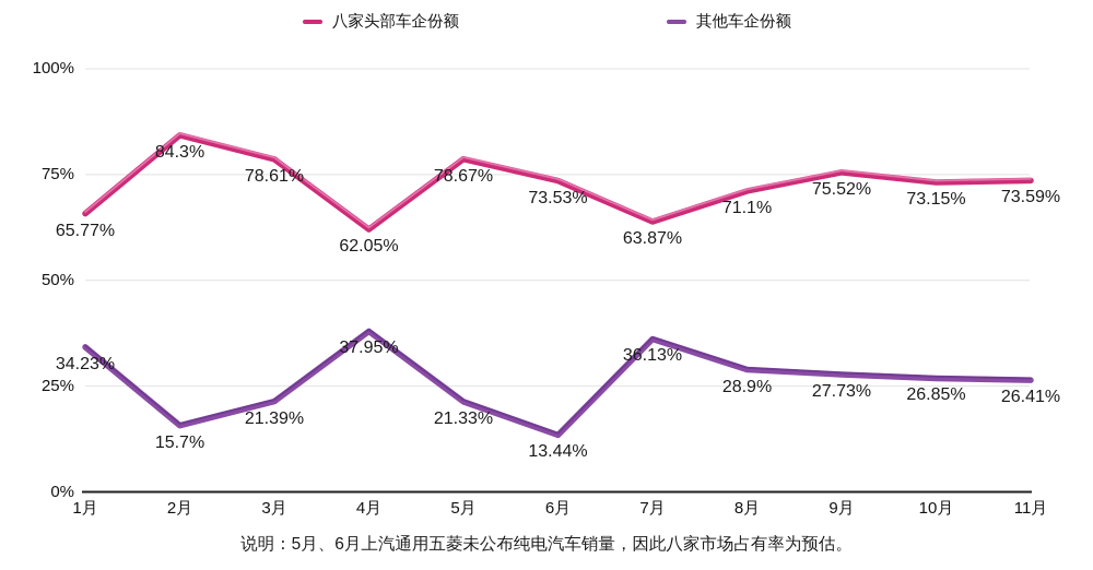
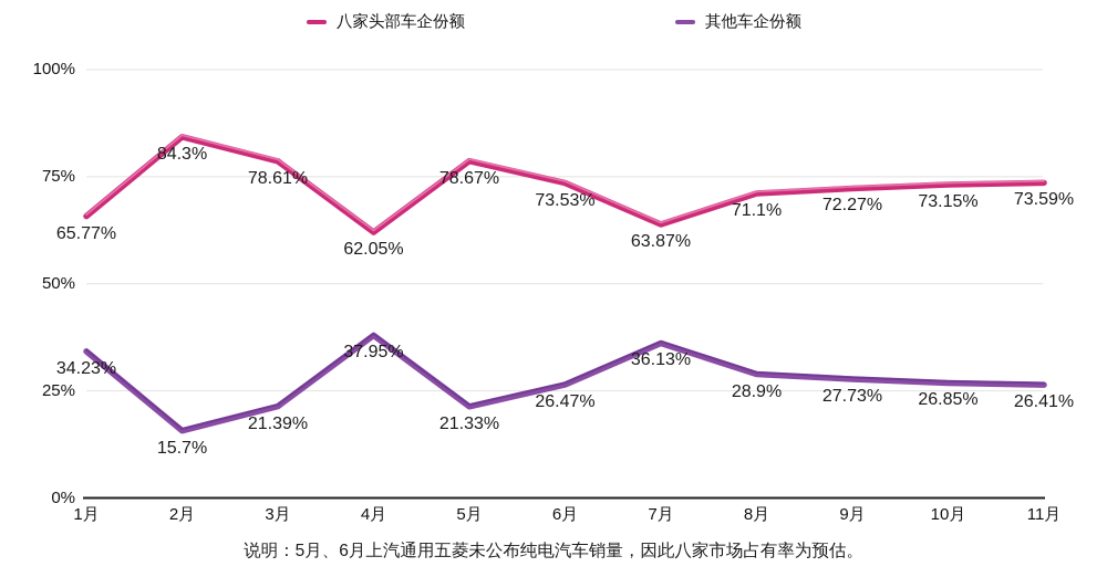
其他车企份额/6月: 13.44% -> 26.47%
八家头部车企份额/9月: 75.52% -> 72.27%
